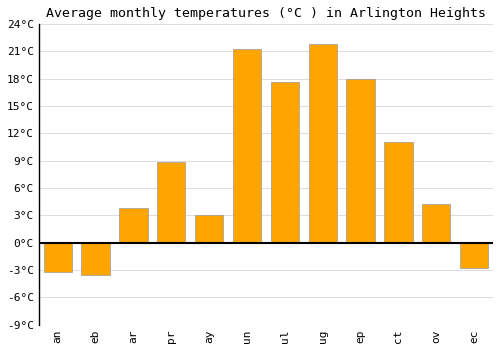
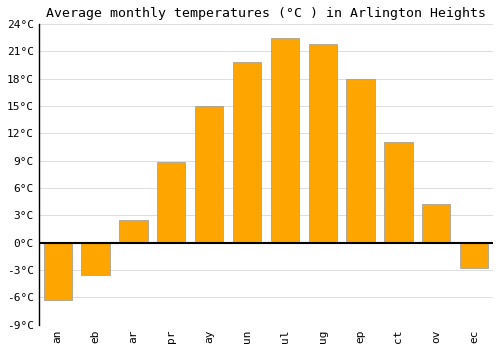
an: -3.2°C -> -6.3°C
ar: 3.8°C -> 2.5°C
ay: 3.0°C -> 15.0°C
un: 21.2°C -> 19.8°C
ul: 17.6°C -> 22.5°C
